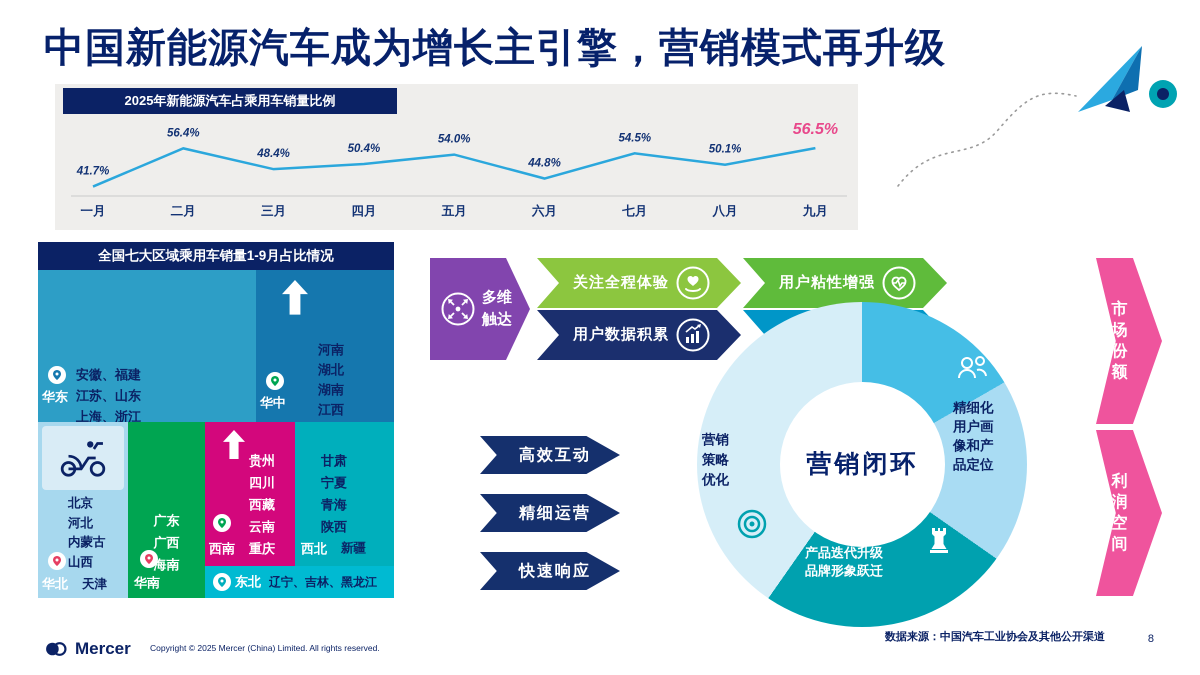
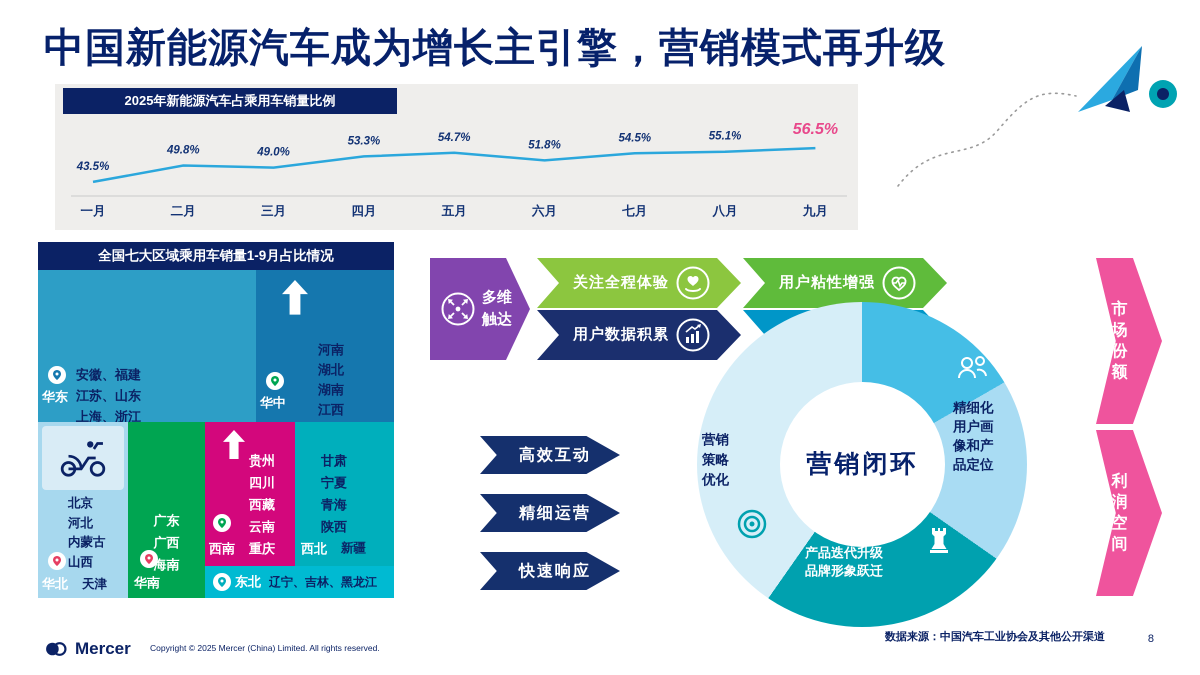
一月: 41.7% -> 43.5%
二月: 56.4% -> 49.8%
三月: 48.4% -> 49.0%
四月: 50.4% -> 53.3%
五月: 54.0% -> 54.7%
六月: 44.8% -> 51.8%
八月: 50.1% -> 55.1%
